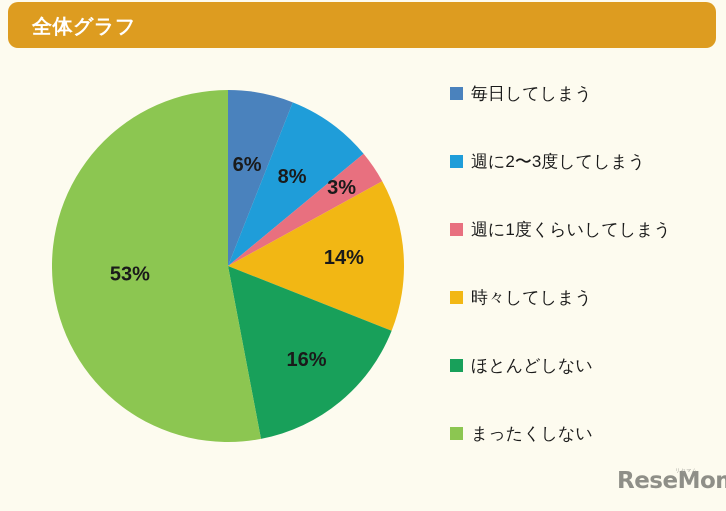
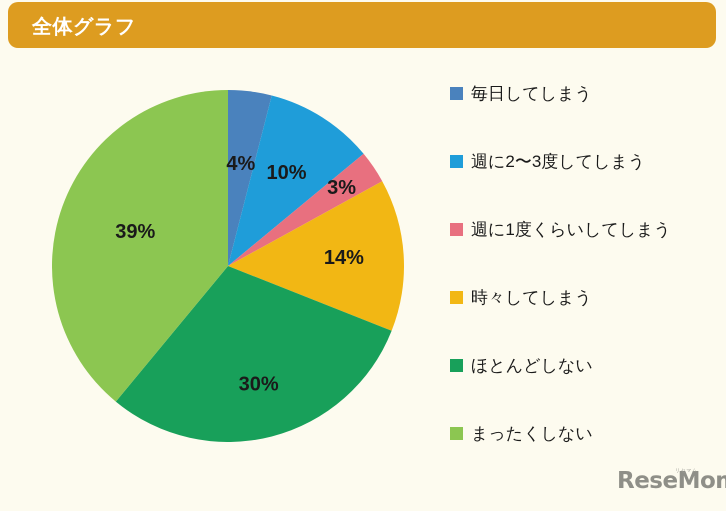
毎日してしまう: 6% -> 4%
週に2〜3度してしまう: 8% -> 10%
ほとんどしない: 16% -> 30%
まったくしない: 53% -> 39%
